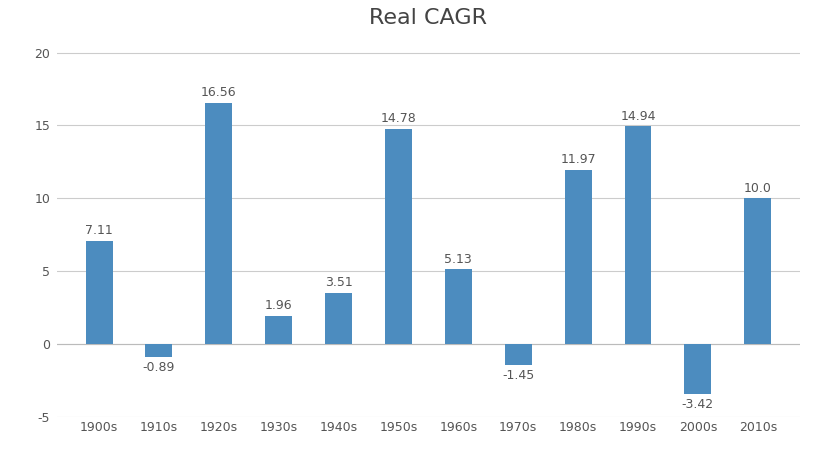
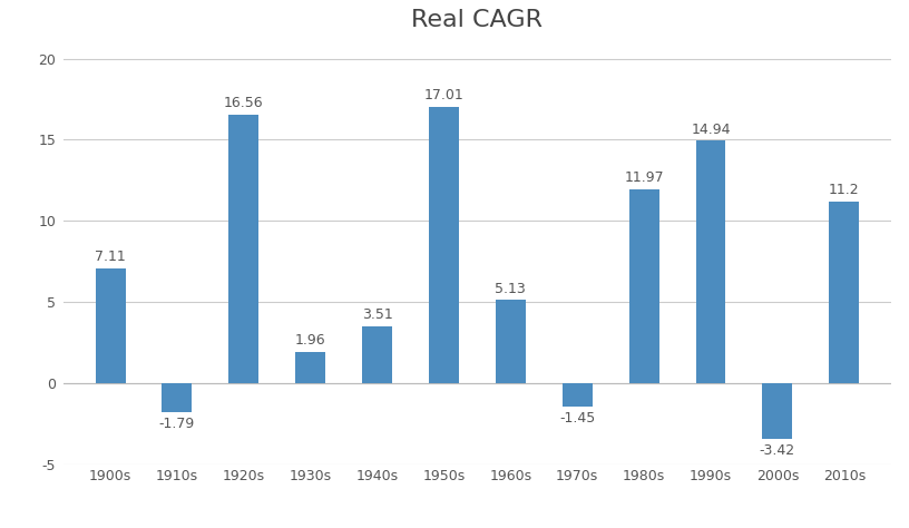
1910s: -0.89 -> -1.79
1950s: 14.78 -> 17.01
2010s: 10.0 -> 11.2
